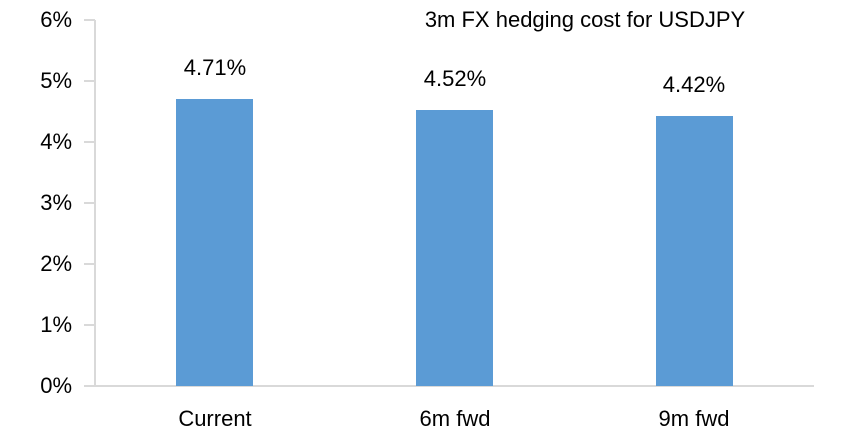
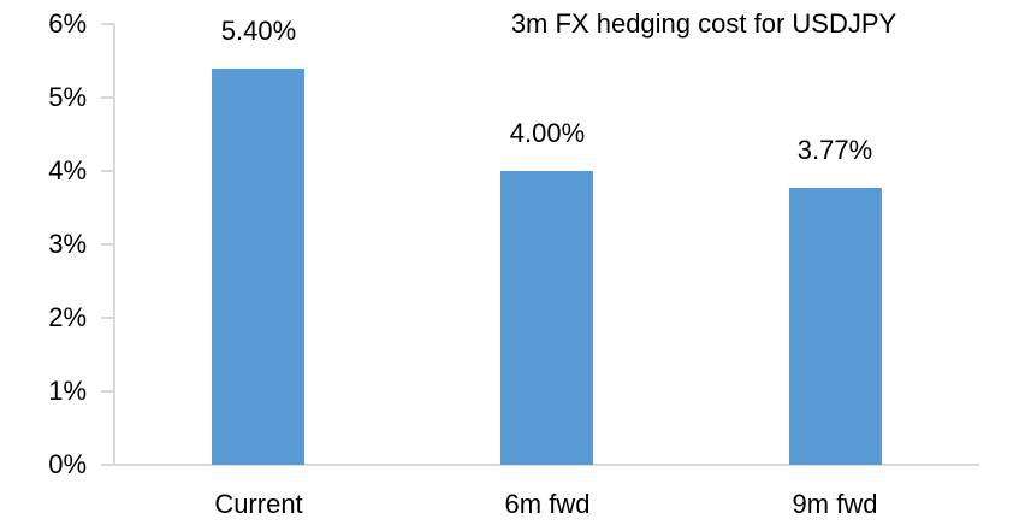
Current: 4.71% -> 5.40%
6m fwd: 4.52% -> 4.00%
9m fwd: 4.42% -> 3.77%
